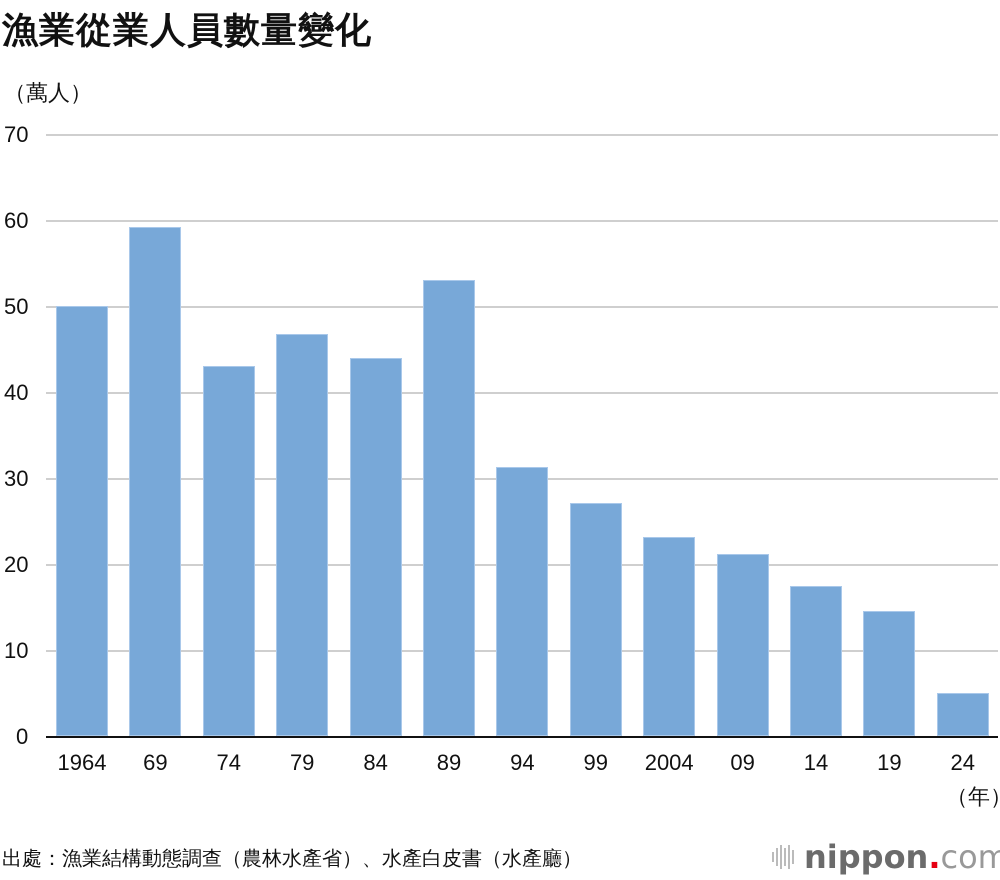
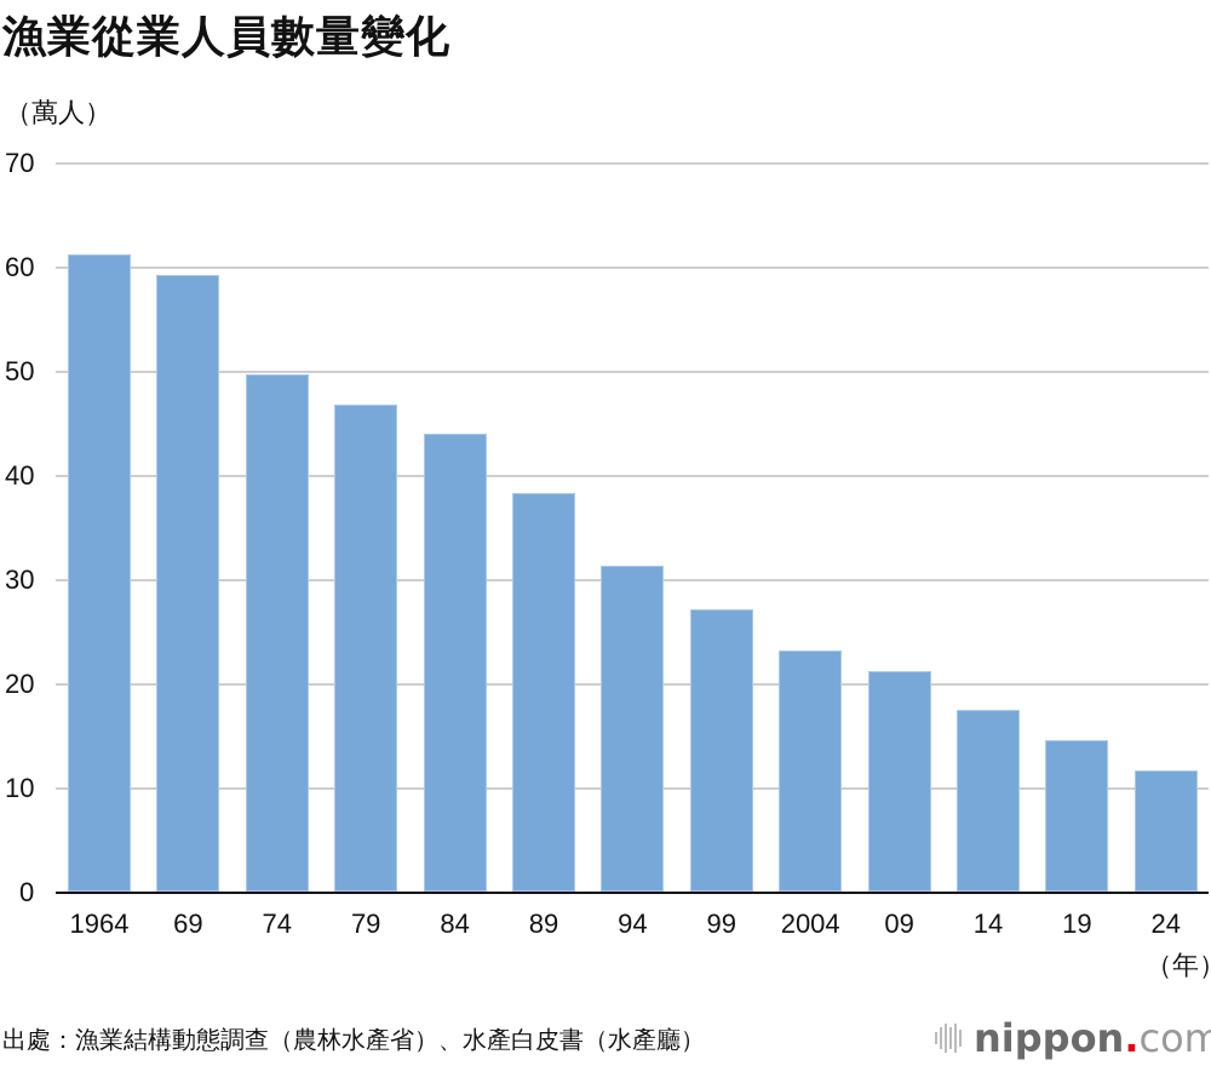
1964: 50 -> 61
74: 43 -> 50
89: 53 -> 38
24: 5 -> 12
